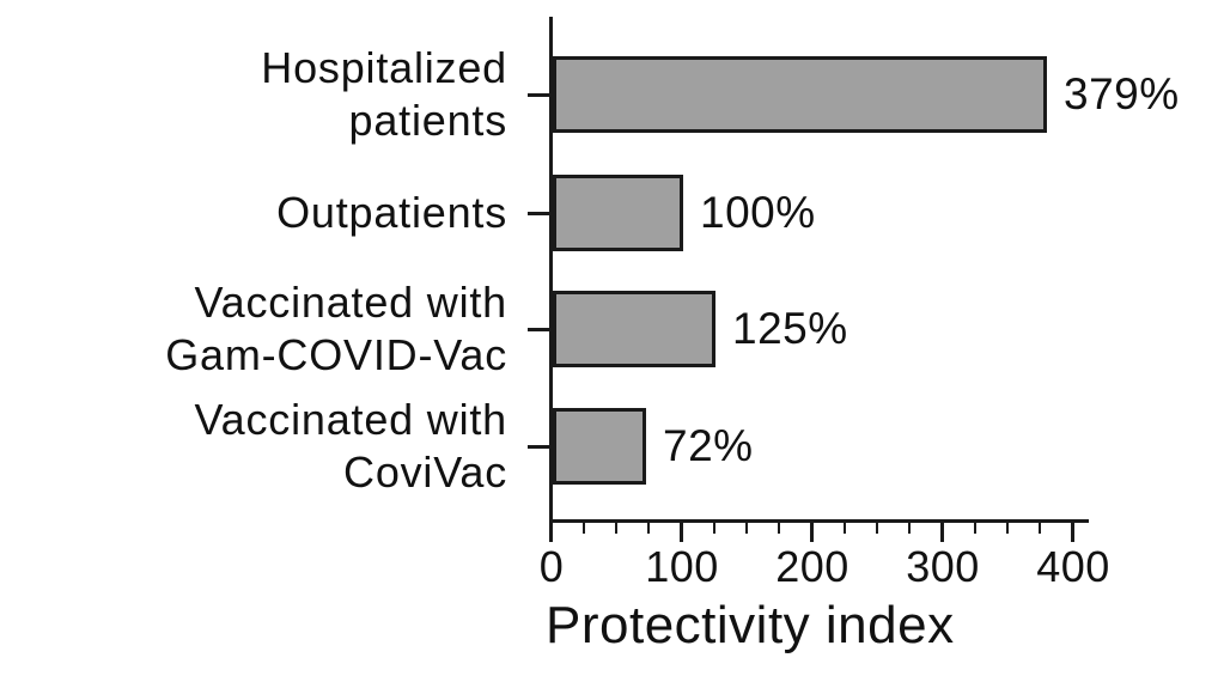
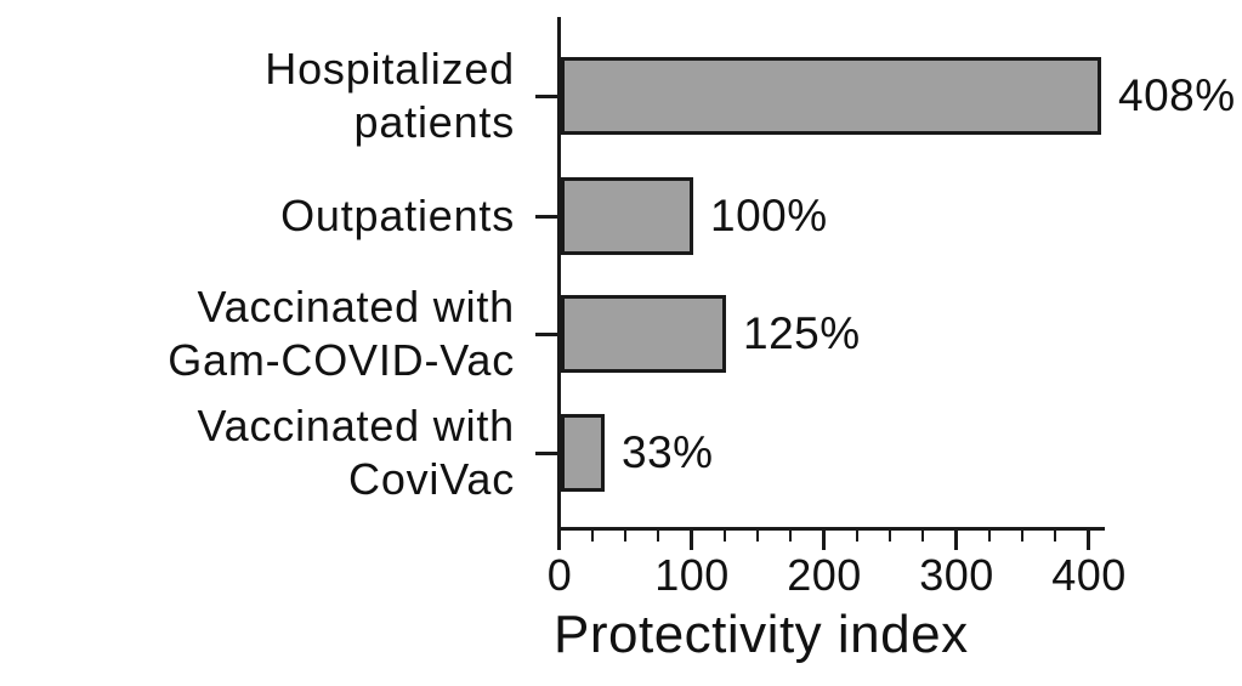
Hospitalized patients: 379% -> 408%
Vaccinated with CoviVac: 72% -> 33%
